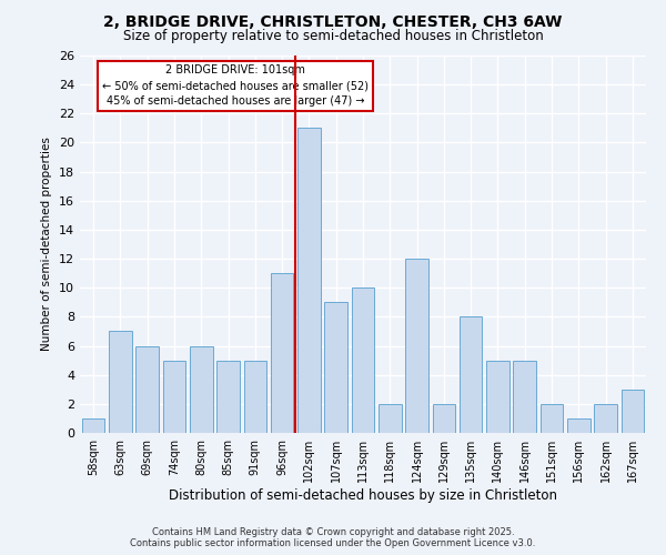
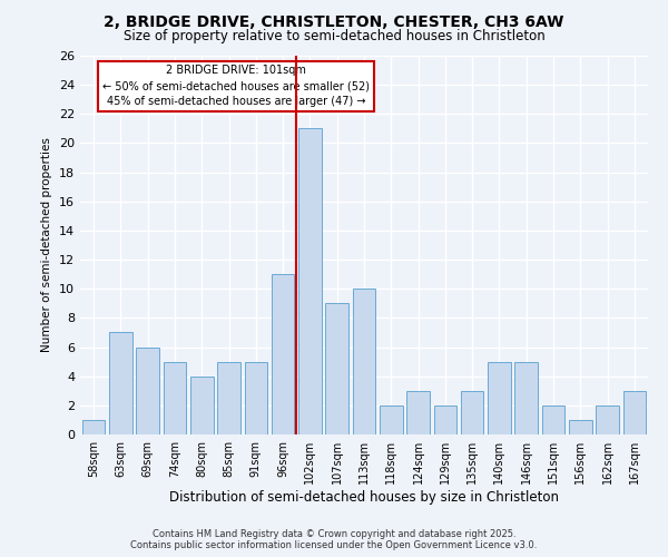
80sqm: 6 -> 4
124sqm: 12 -> 3
135sqm: 8 -> 3
